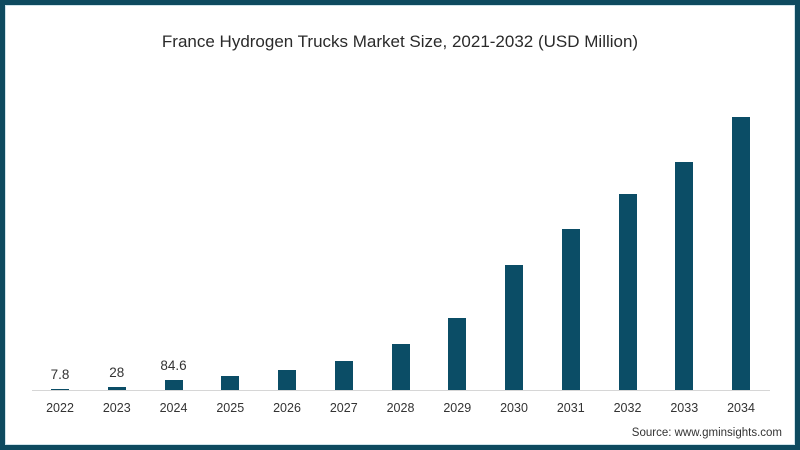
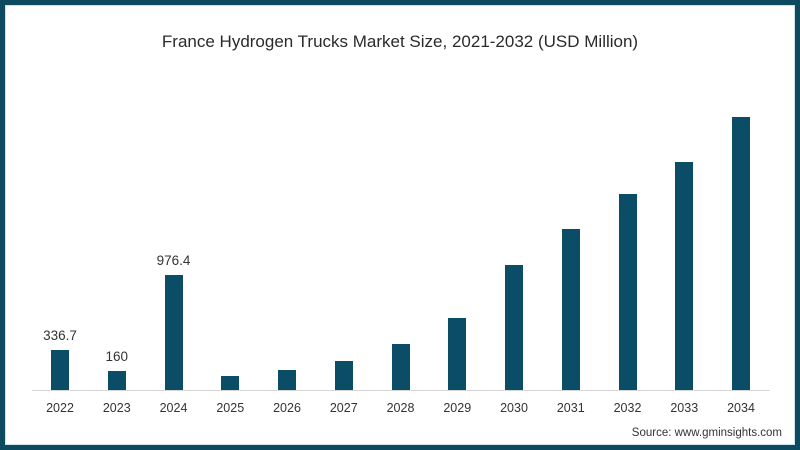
2022: 7.8 -> 336.7
2023: 28 -> 160
2024: 84.6 -> 976.4
